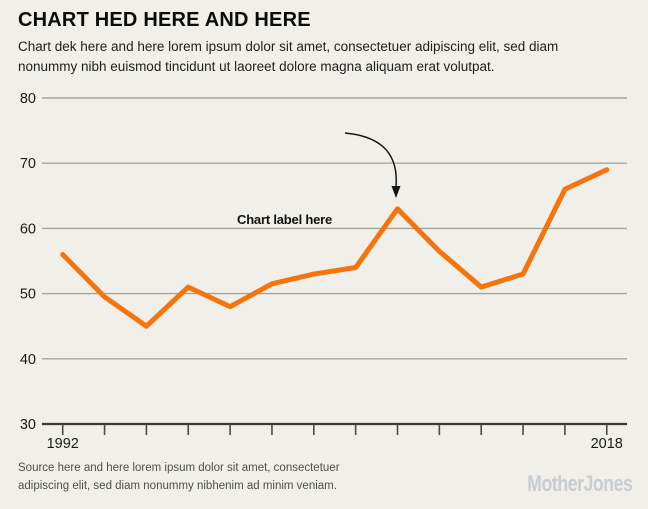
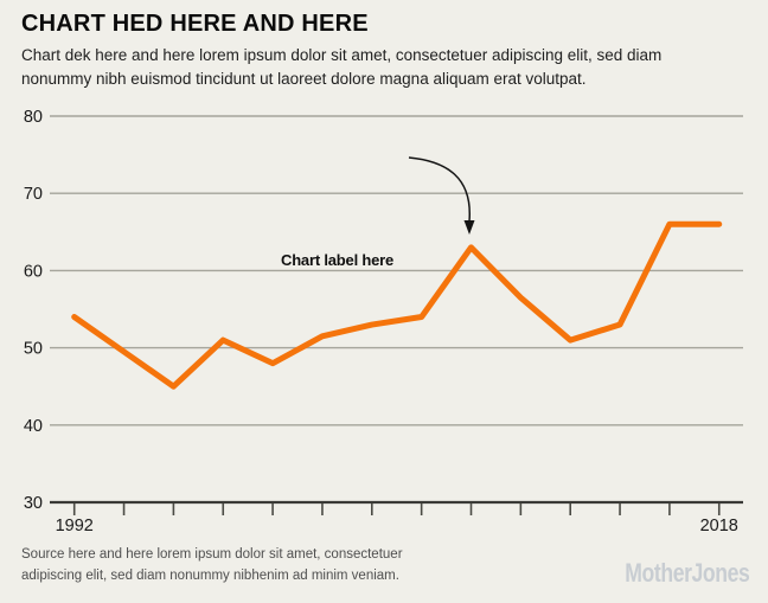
1992: 56 -> 54
2018: 69 -> 66
